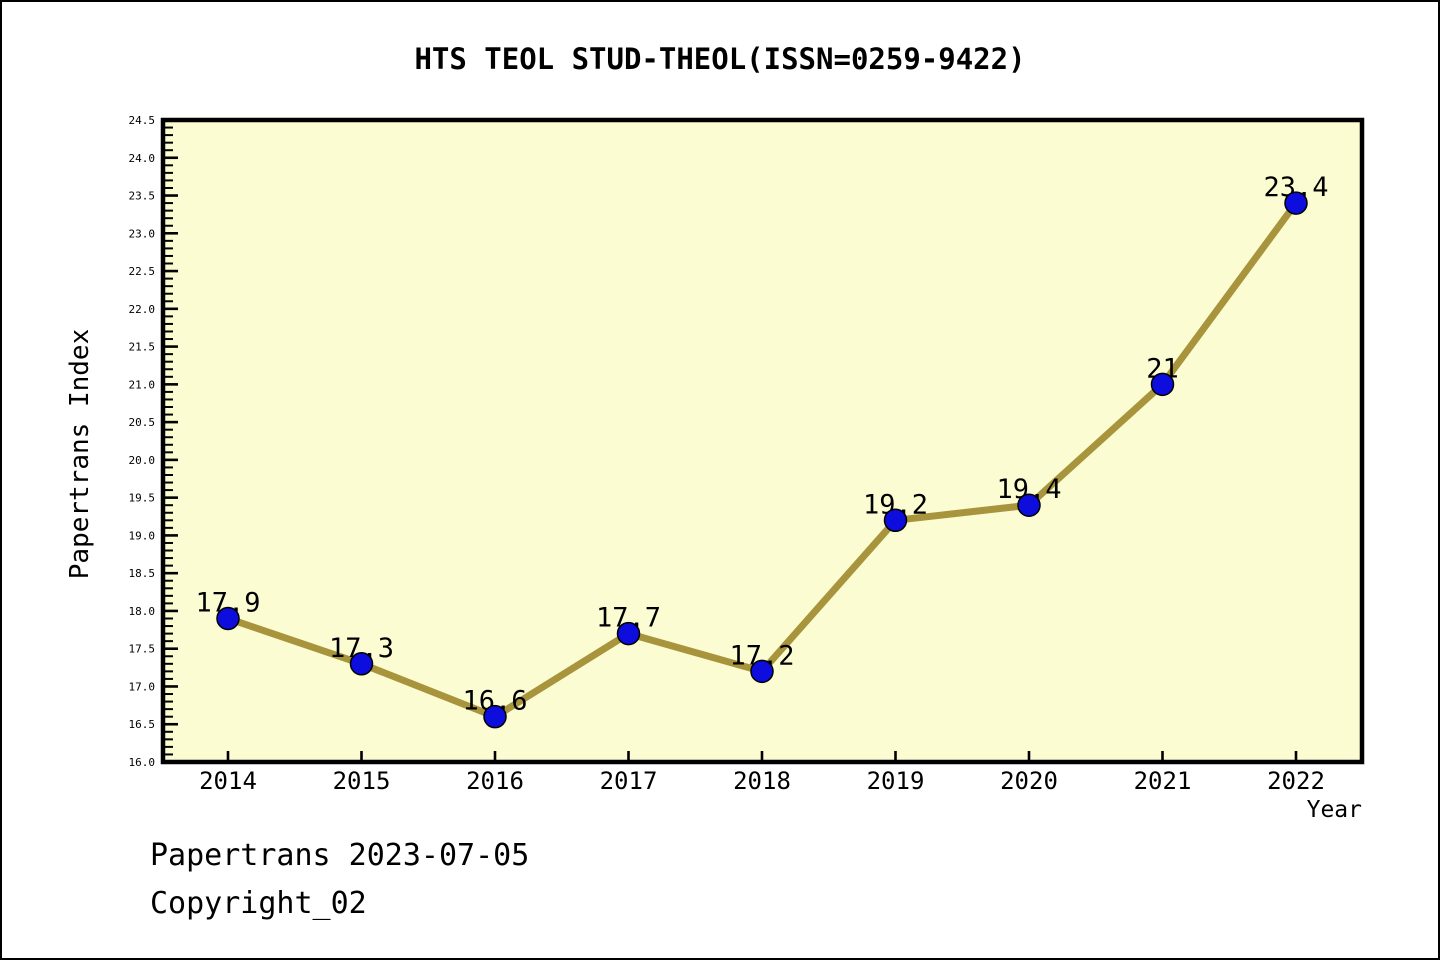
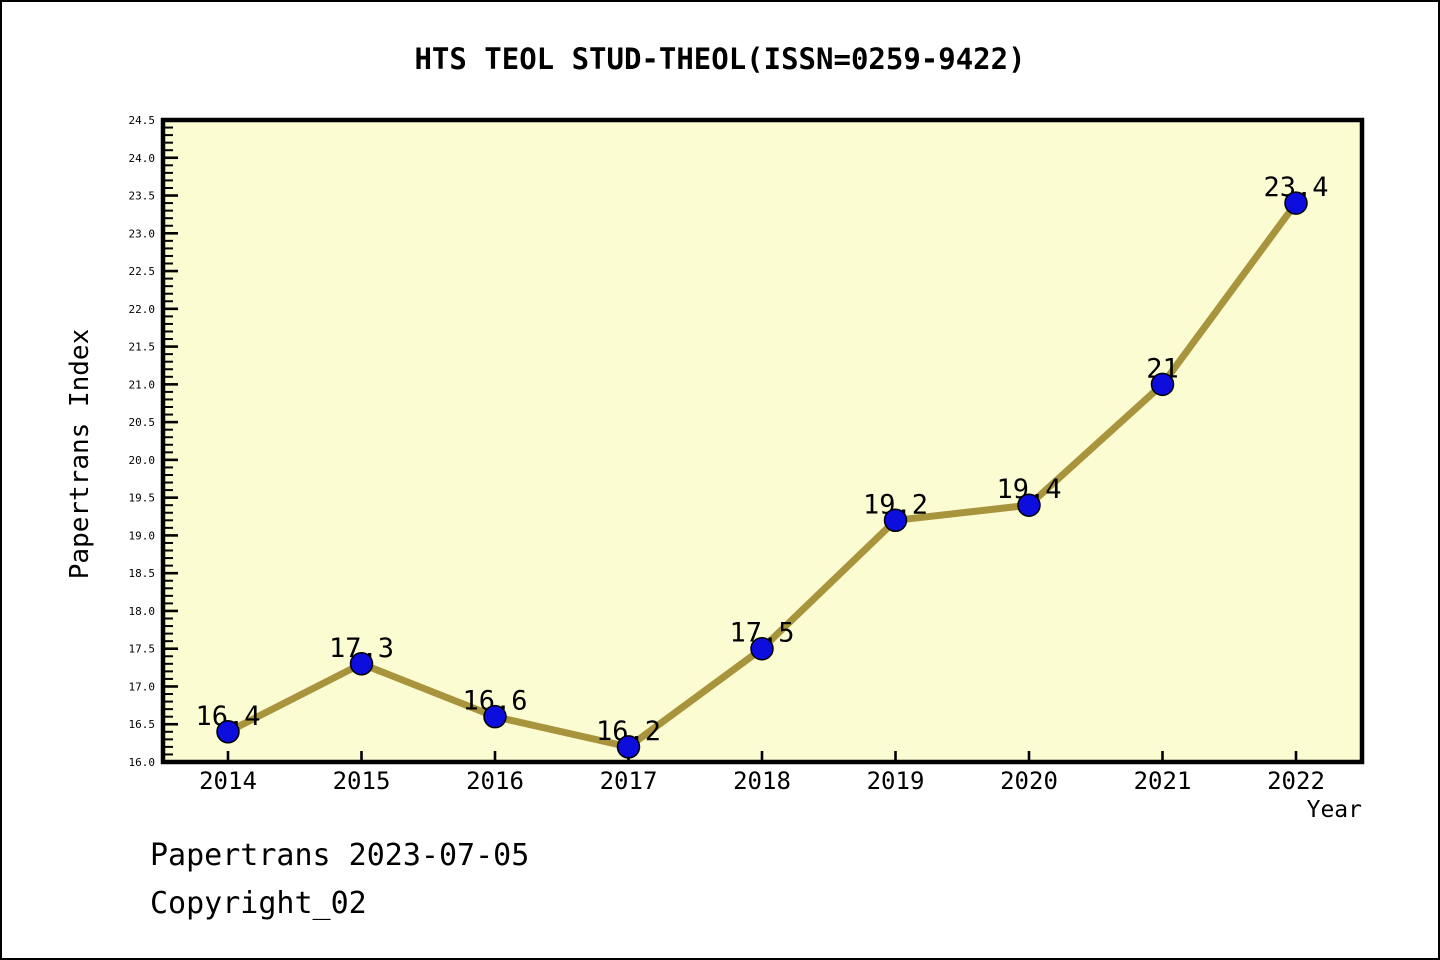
2014: 17.9 -> 16.4
2017: 17.7 -> 16.2
2018: 17.2 -> 17.5
